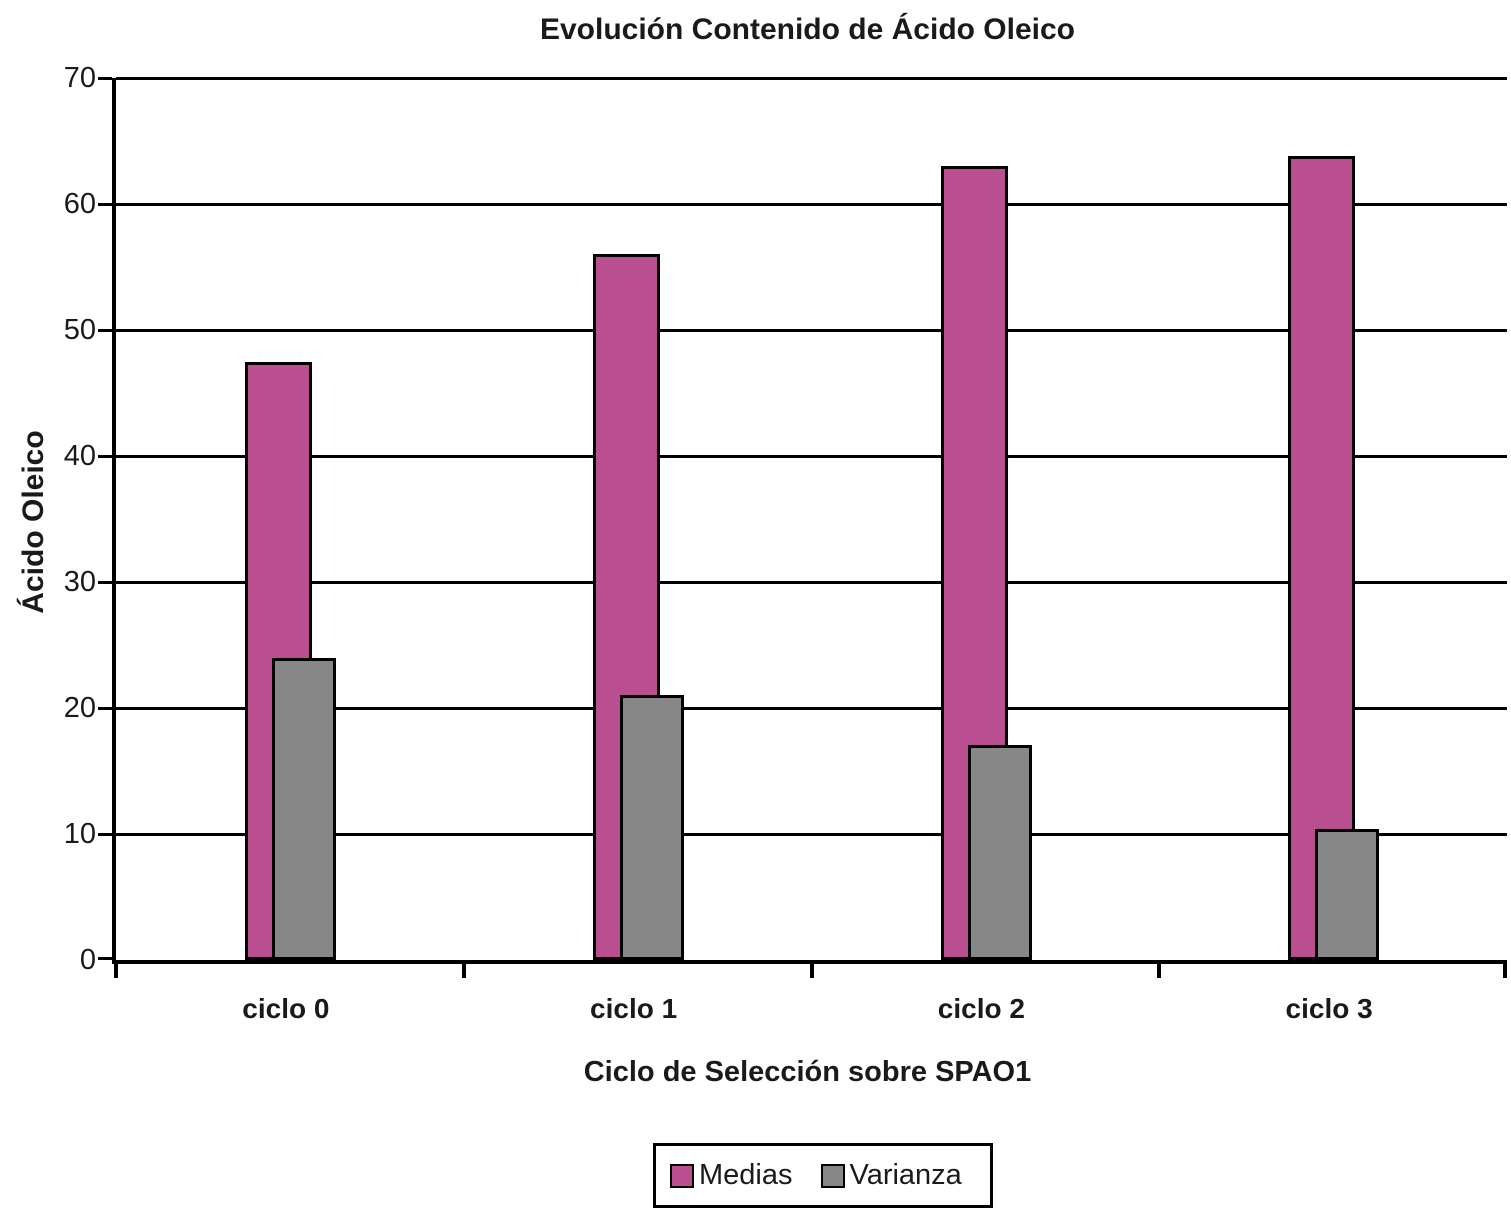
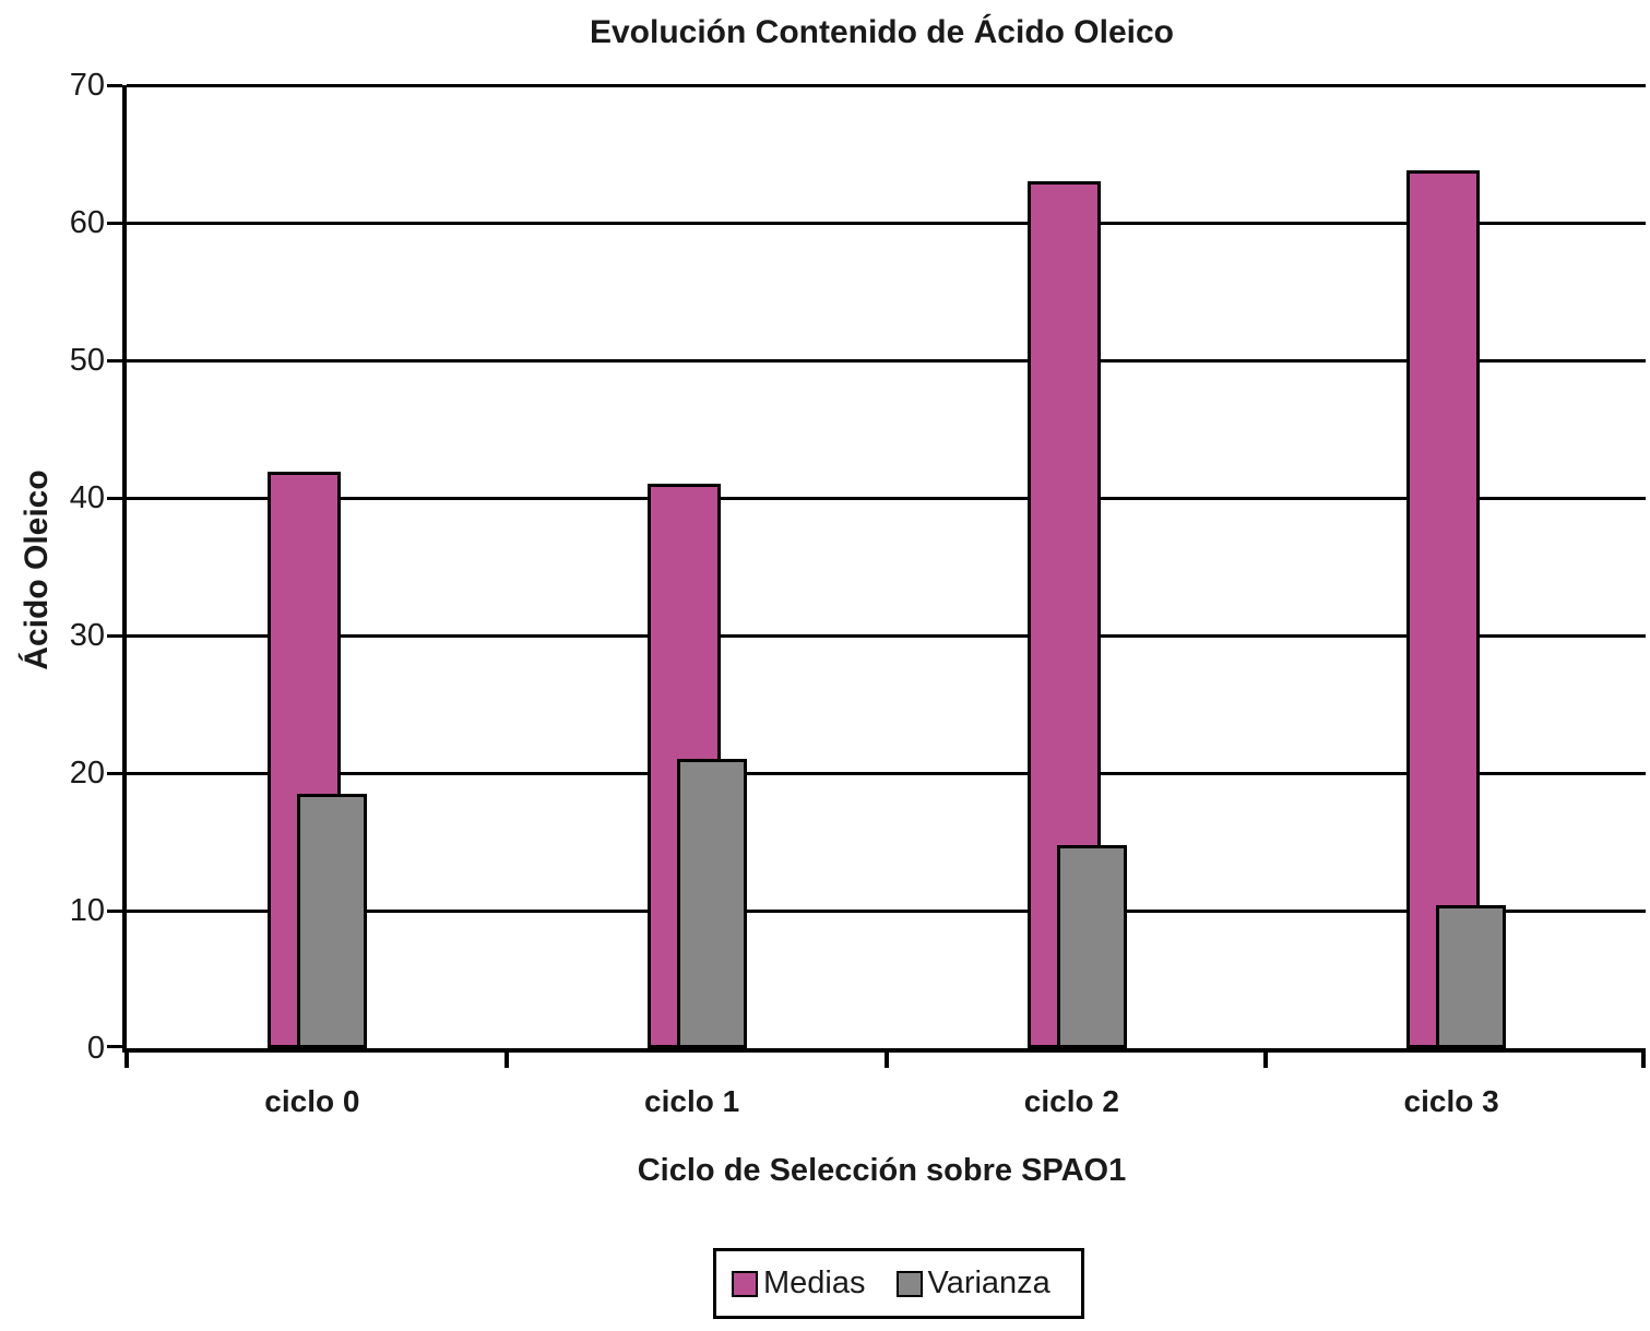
Medias/ciclo 0: 47.5 -> 41.9
Varianza/ciclo 0: 24.0 -> 18.5
Medias/ciclo 1: 56.0 -> 41.0
Varianza/ciclo 2: 17.1 -> 14.8
